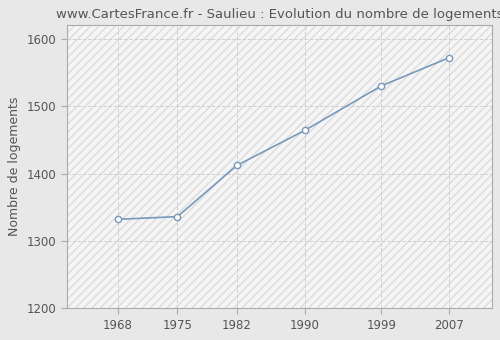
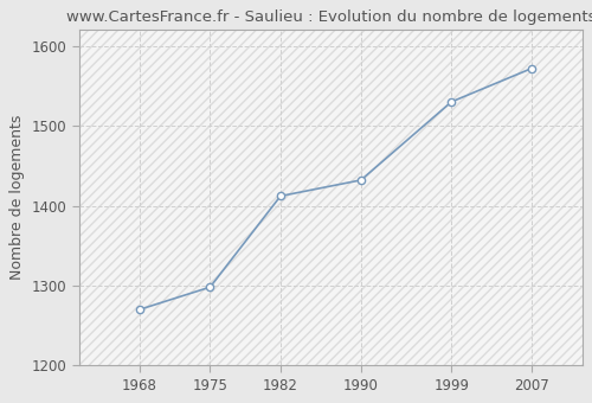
1968: 1332 -> 1270
1975: 1336 -> 1298
1990: 1464 -> 1432
